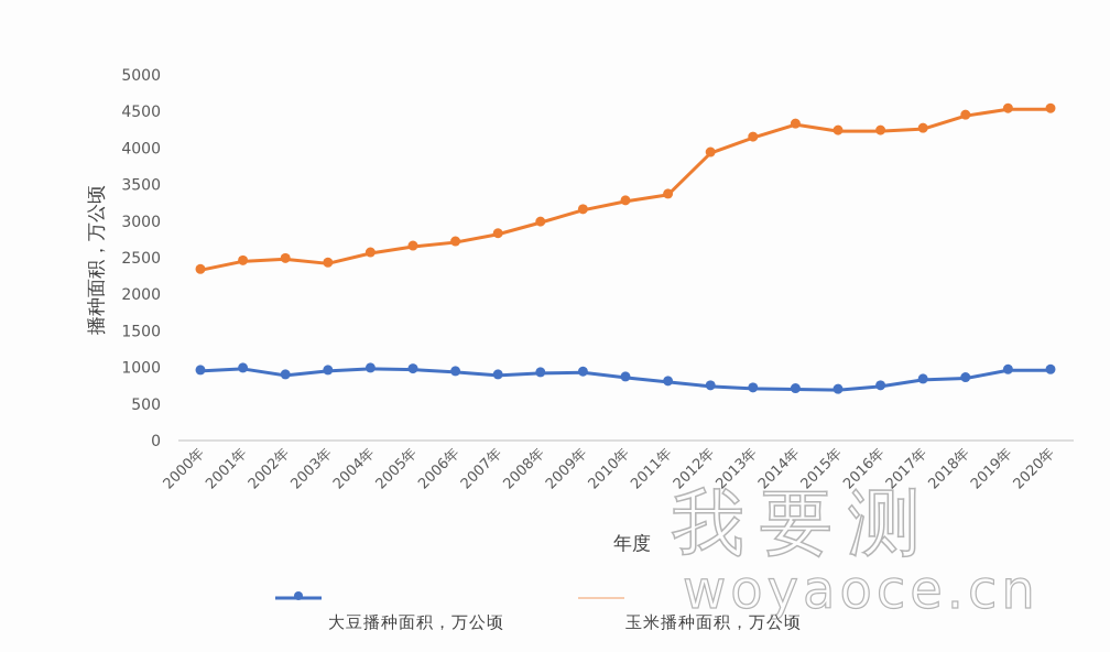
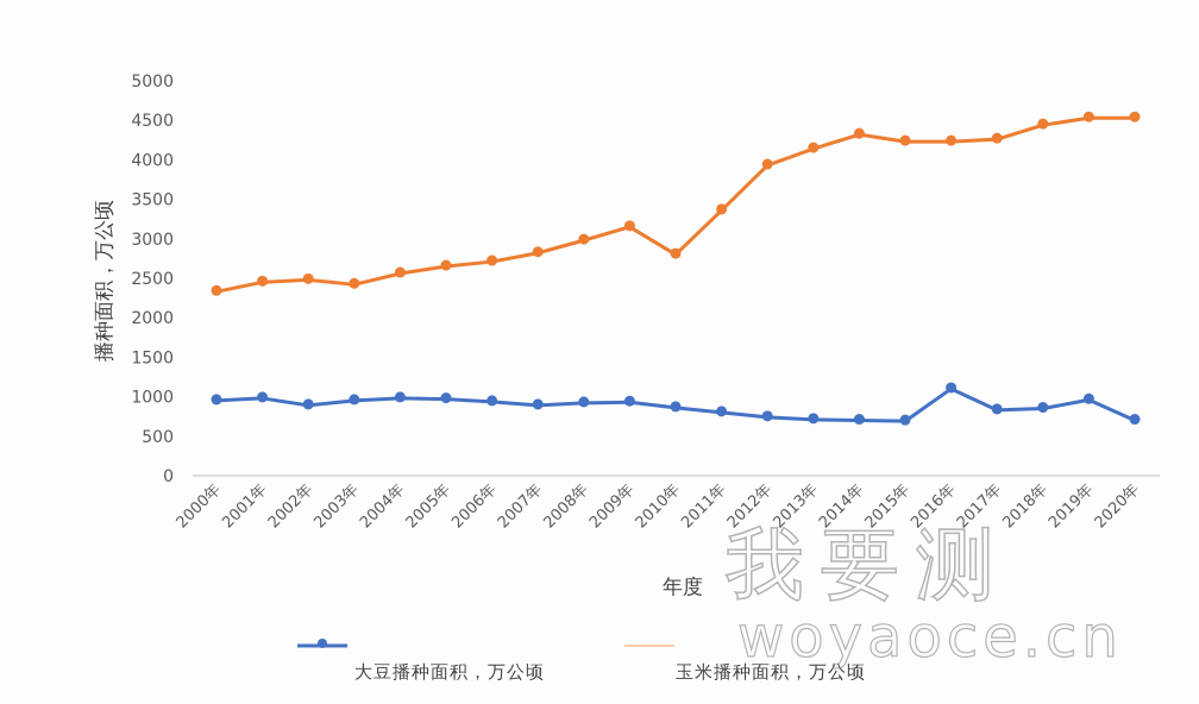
玉米播种面积，万公顷/2010年: 3300 -> 2800
大豆播种面积，万公顷/2016年: 700 -> 1100
大豆播种面积，万公顷/2020年: 1000 -> 700
